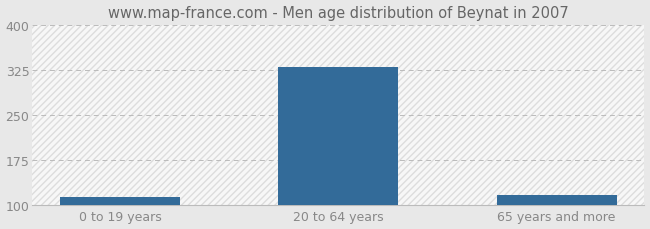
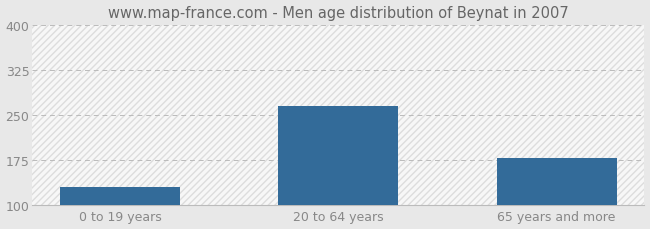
0 to 19 years: 113 -> 130
20 to 64 years: 330 -> 264
65 years and more: 116 -> 178
